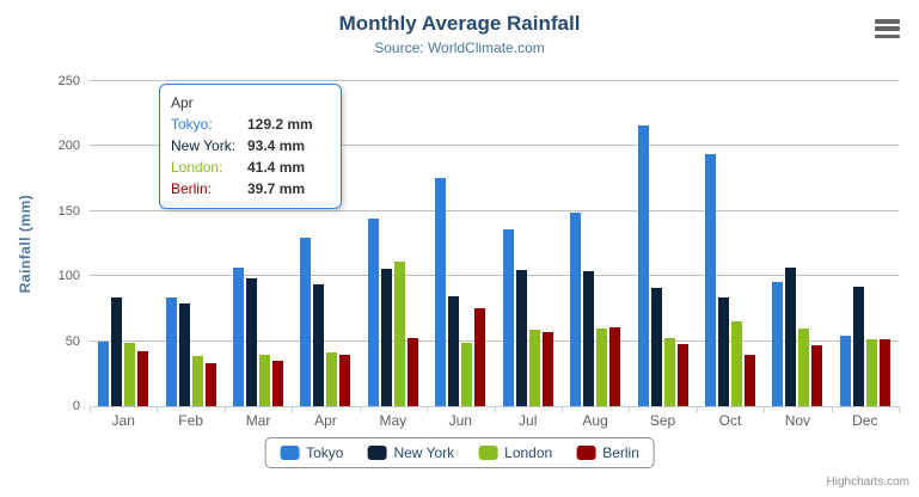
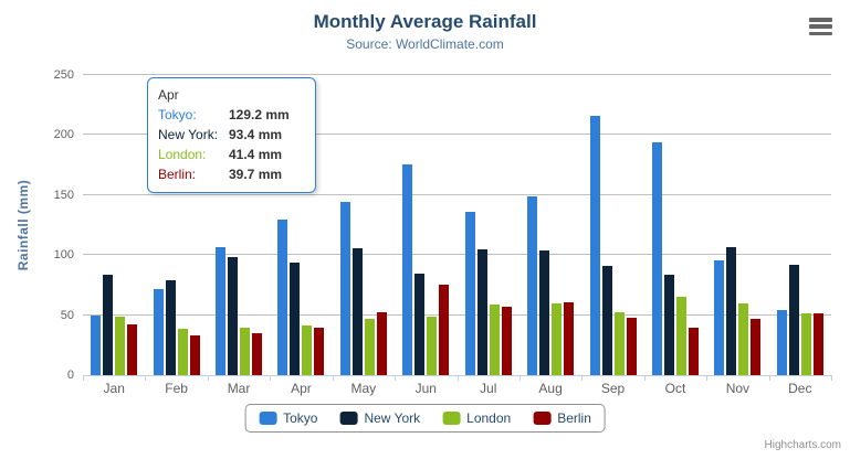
Tokyo/Feb: 84 -> 72
London/May: 111 -> 47
